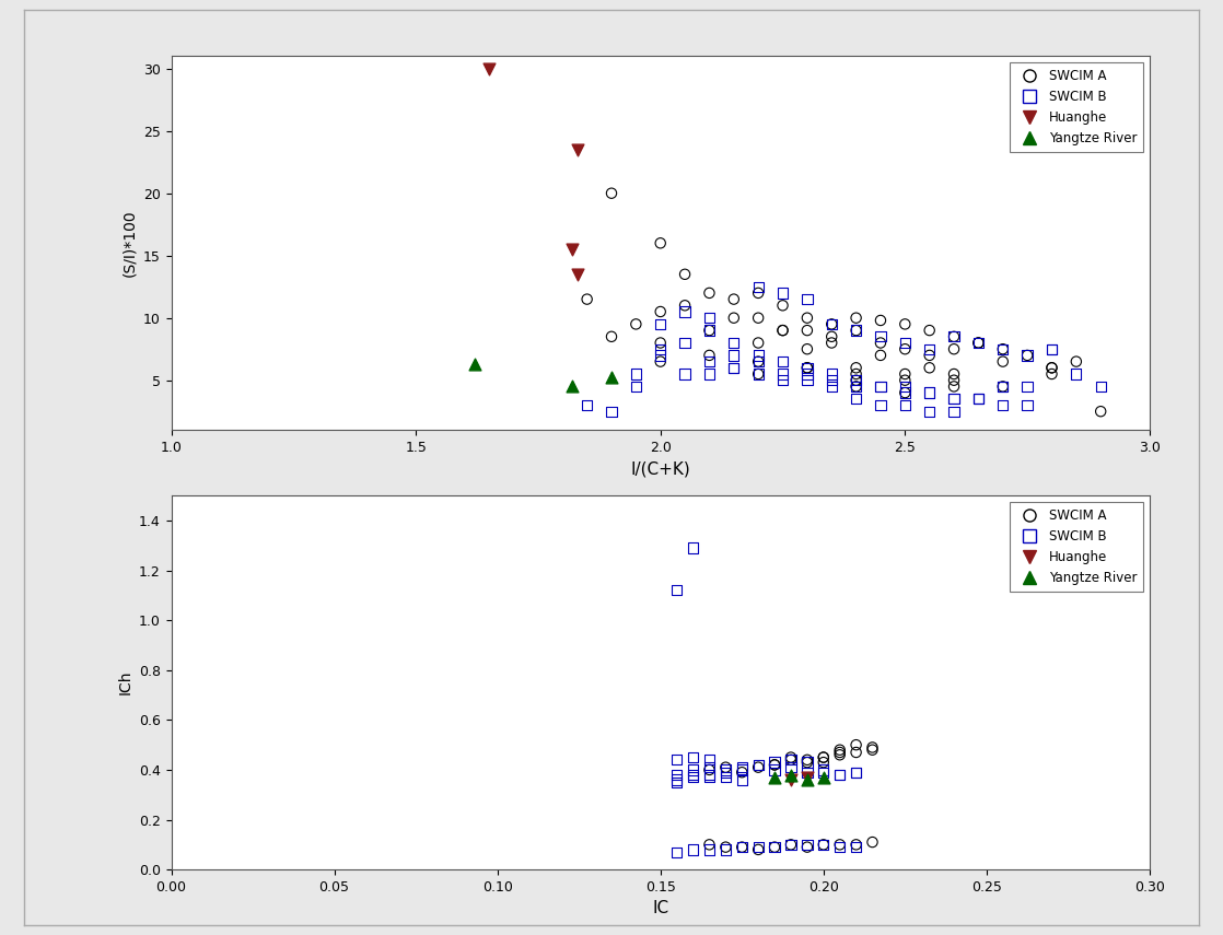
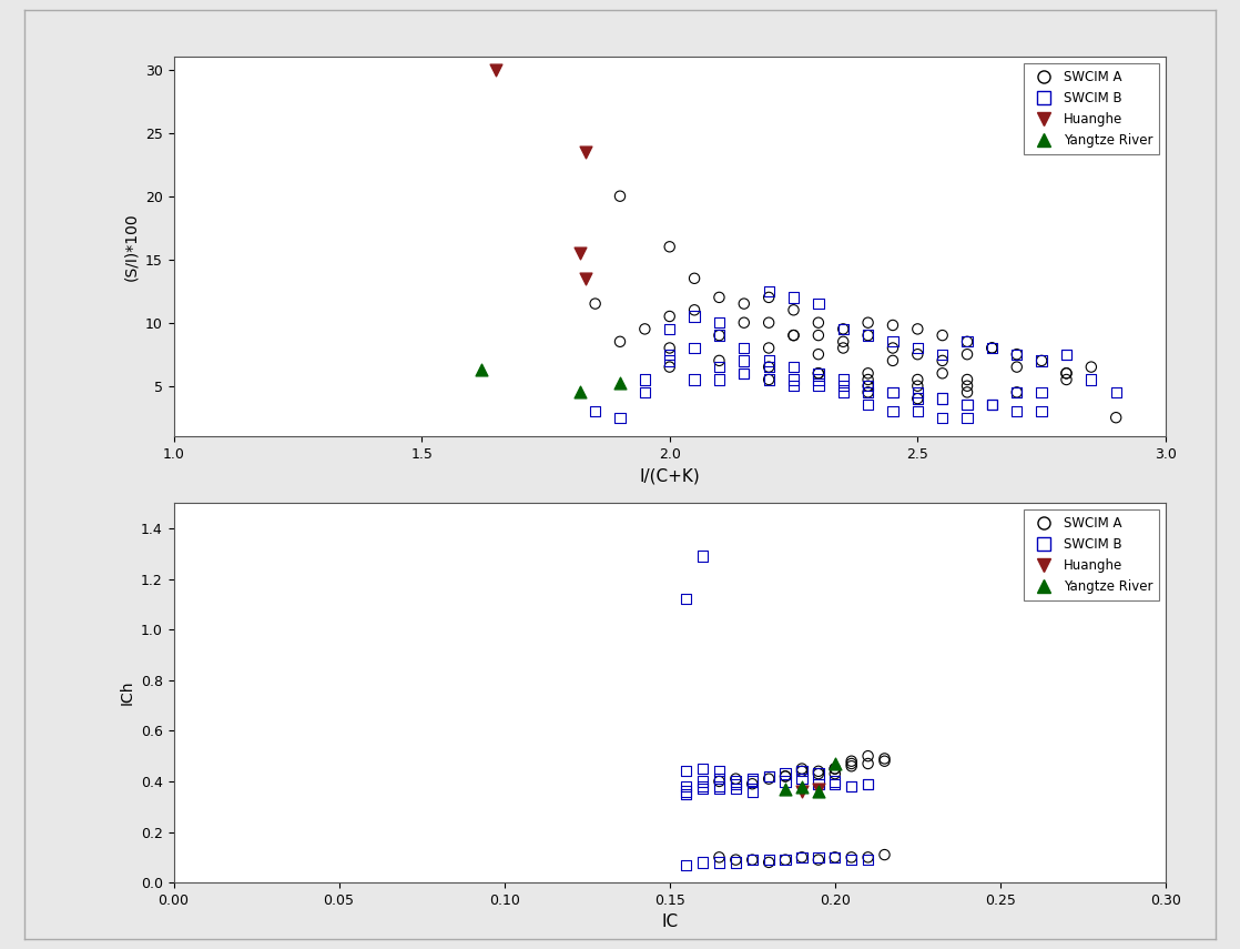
Yangtze River/0.20: 0.37 -> 0.47
